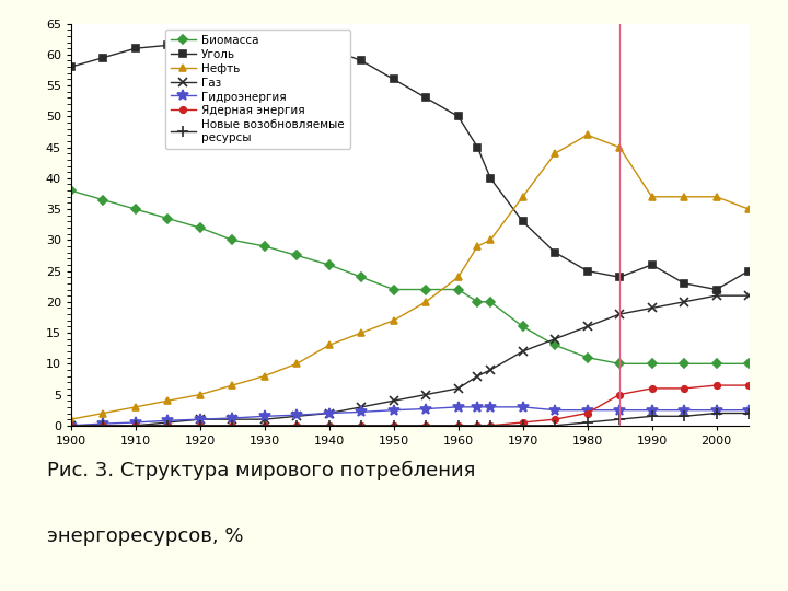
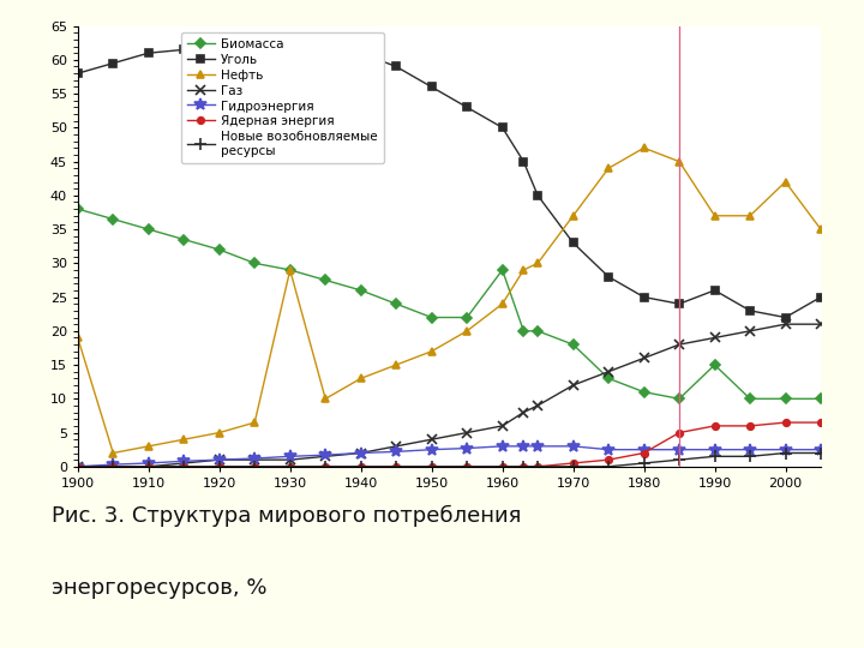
Нефть/1900: 1.0 -> 19.0
Нефть/1930: 8.0 -> 29.0
Биомасса/1960: 22.0 -> 29.0
Биомасса/1970: 16.0 -> 18.0
Биомасса/1990: 10.0 -> 15.0
Нефть/2000: 37.0 -> 42.0
